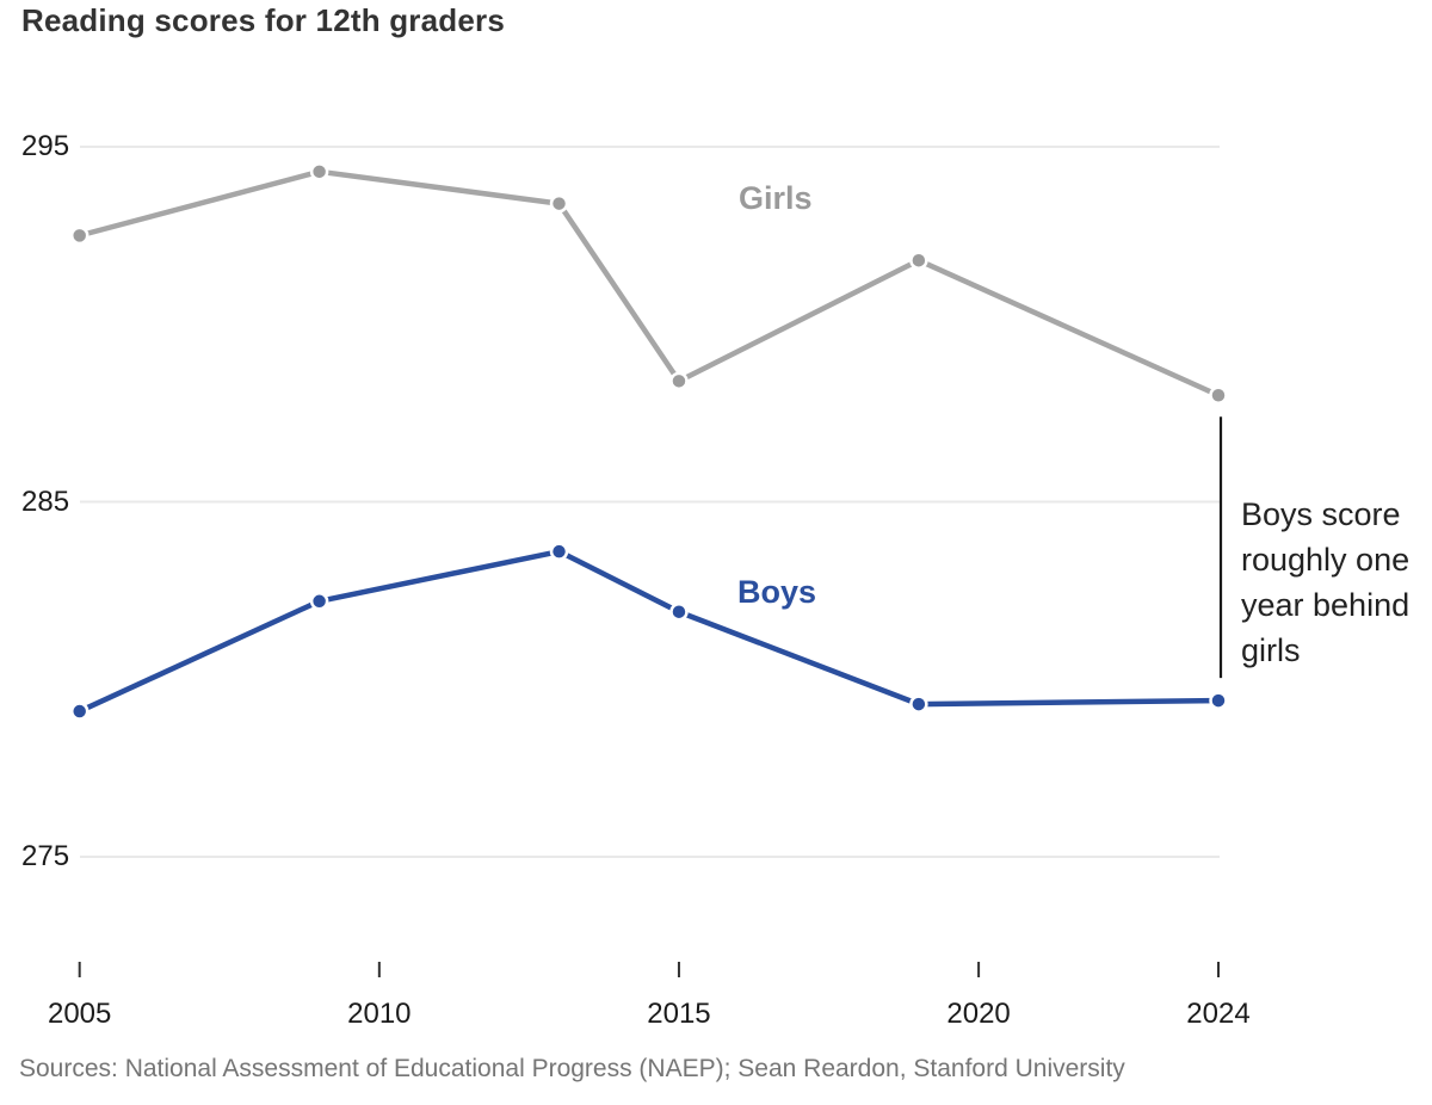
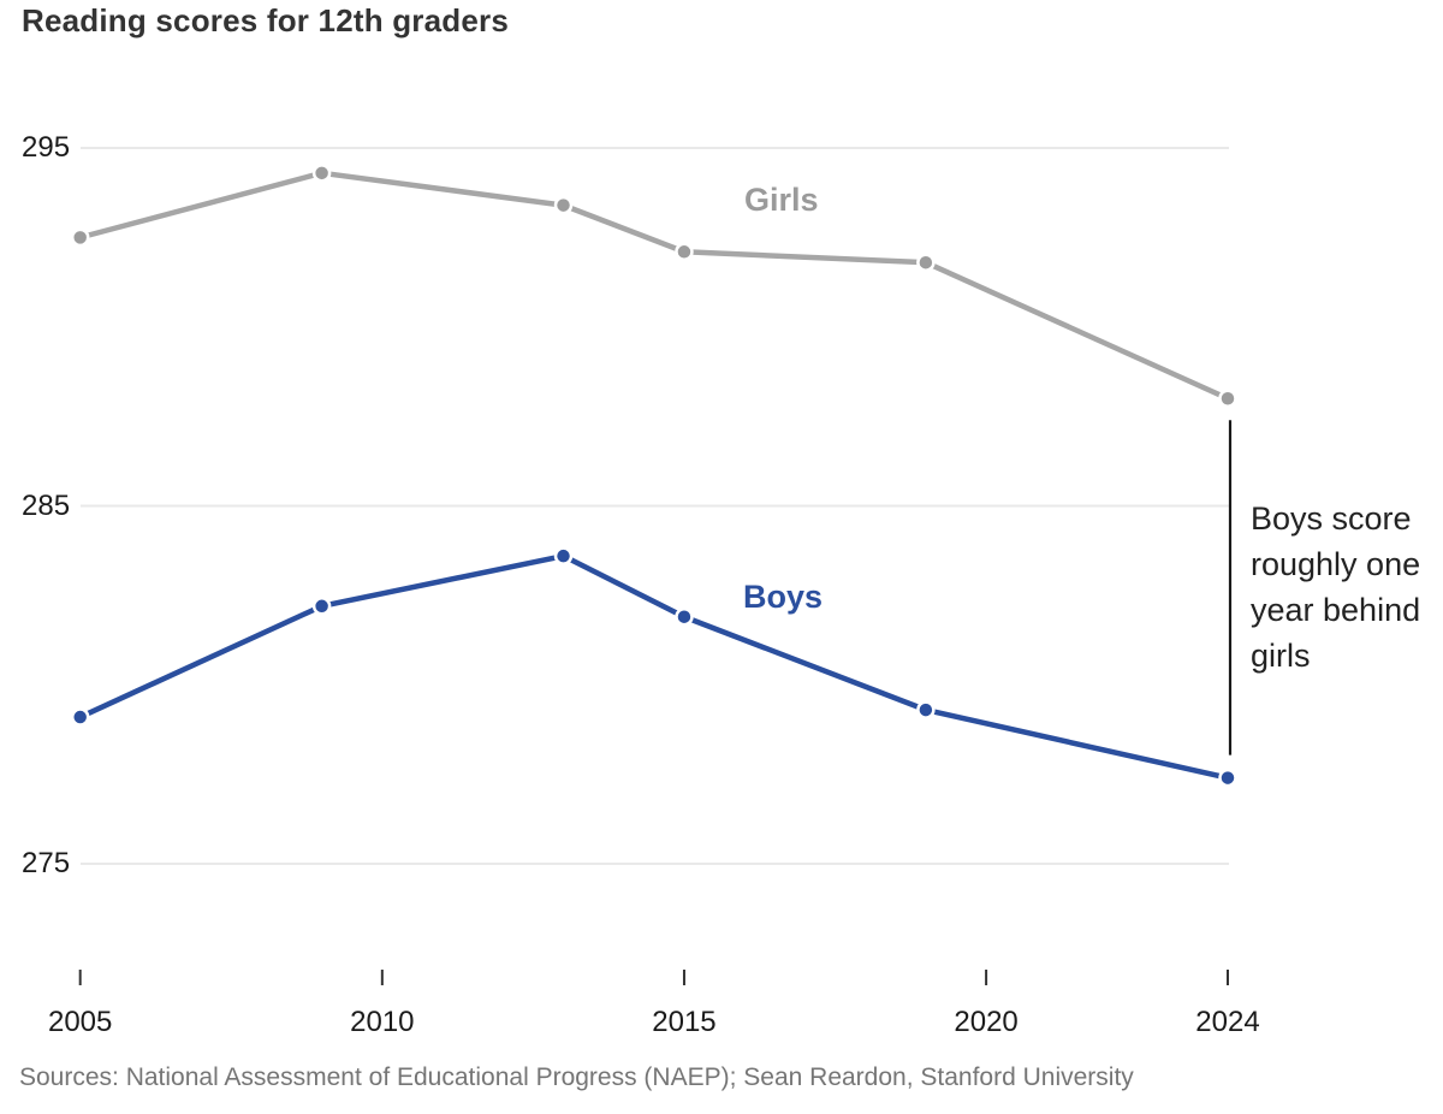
Girls/2015: 288.4 -> 292.1
Boys/2024: 279.4 -> 277.4
